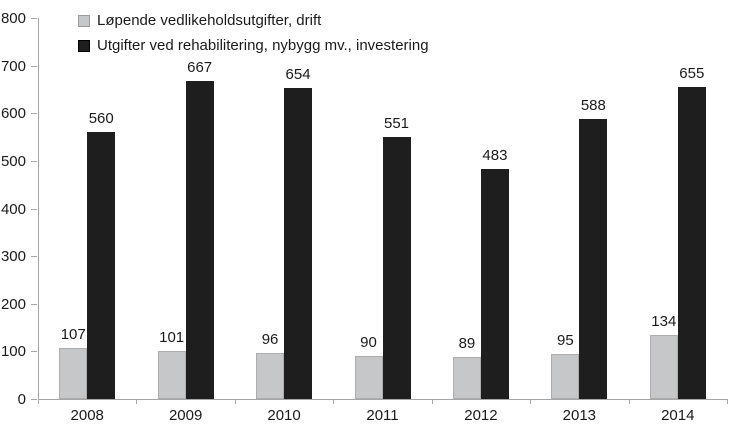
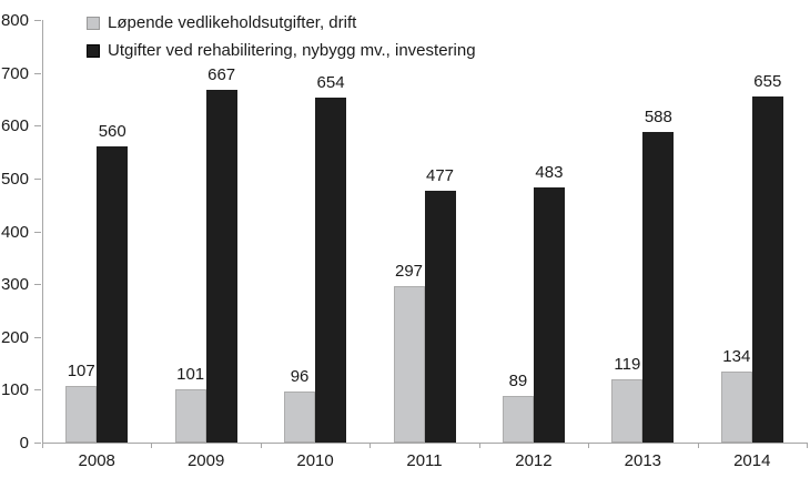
Løpende vedlikeholdsutgifter, drift/2011: 90 -> 297
Utgifter ved rehabilitering, nybygg mv., investering/2011: 551 -> 477
Løpende vedlikeholdsutgifter, drift/2013: 95 -> 119
